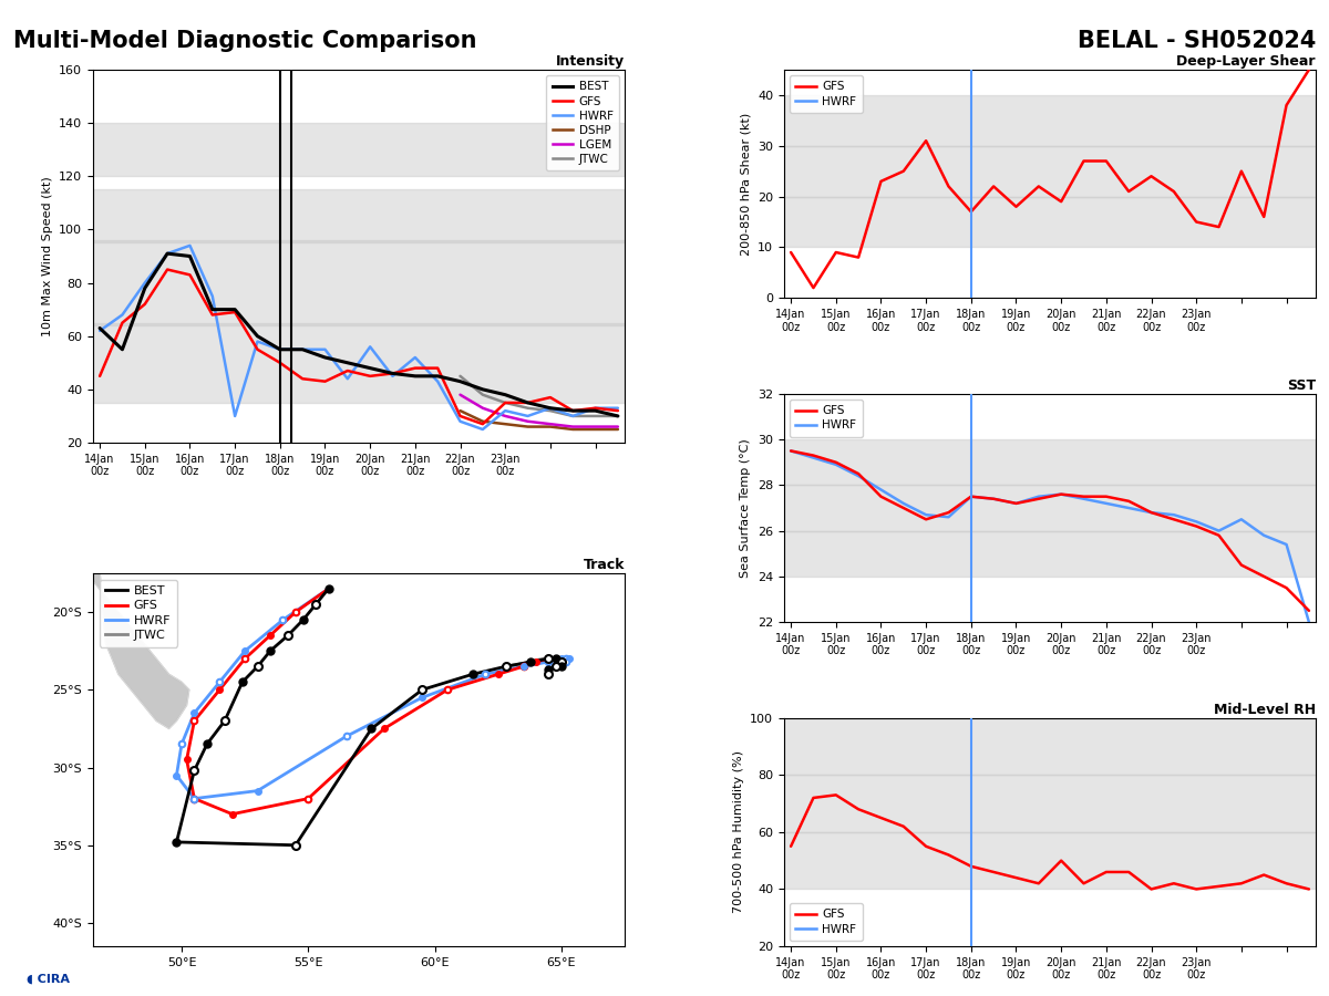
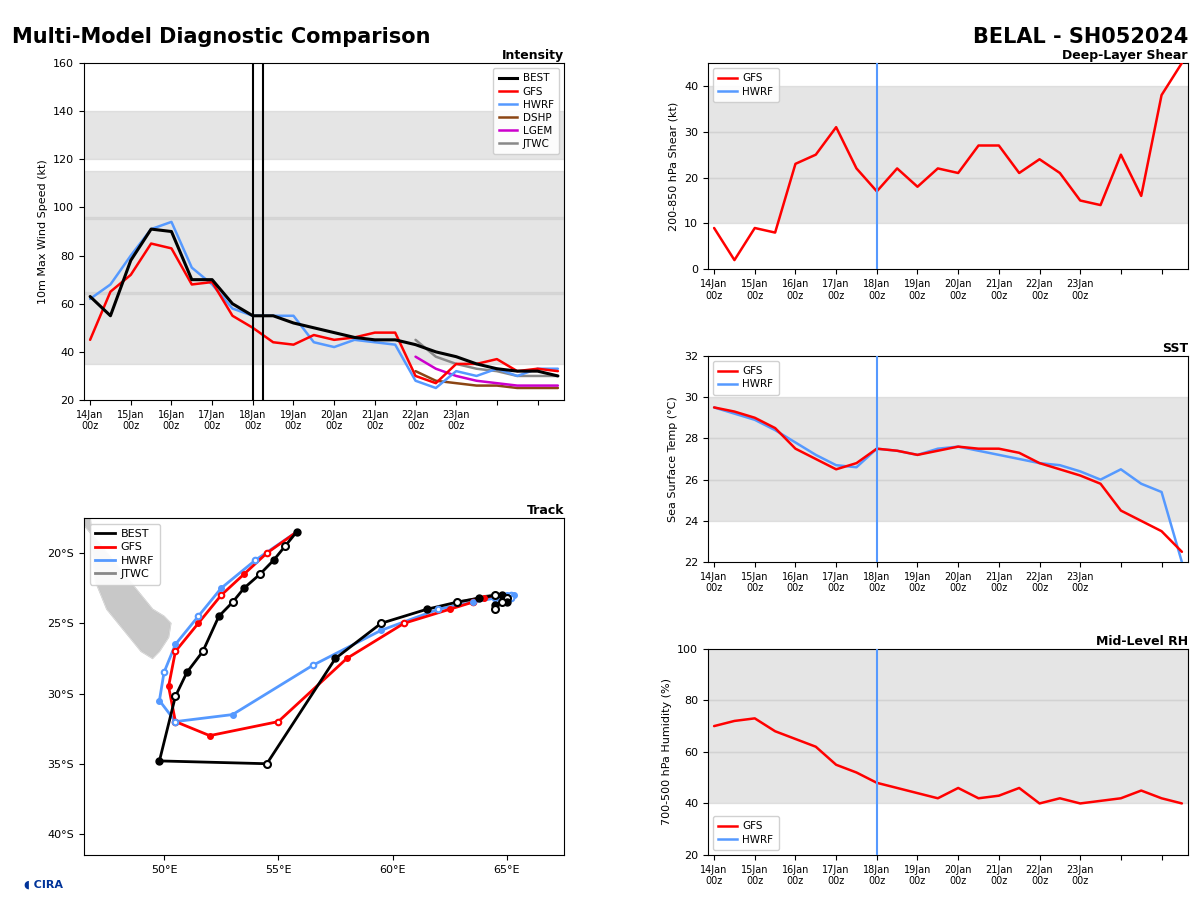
Intensity/HWRF/17Jan 00z: 30 -> 68
Intensity/HWRF/20Jan 00z: 56 -> 42
Intensity/HWRF/21Jan 00z: 52 -> 44
Deep-Layer Shear/20Jan 00z: 19 -> 21
Mid-Level RH/14Jan 00z: 55 -> 70
Mid-Level RH/20Jan 00z: 50 -> 46
Mid-Level RH/21Jan 00z: 46 -> 43
